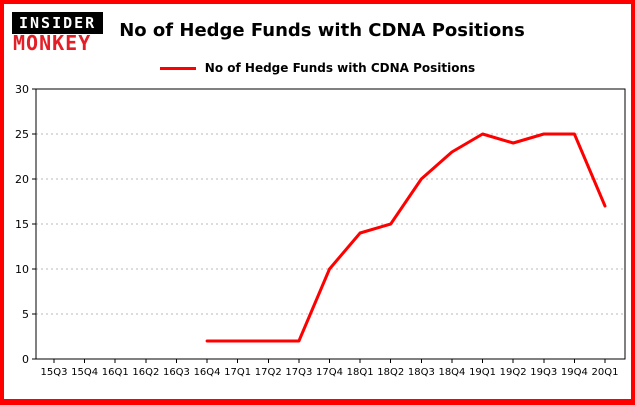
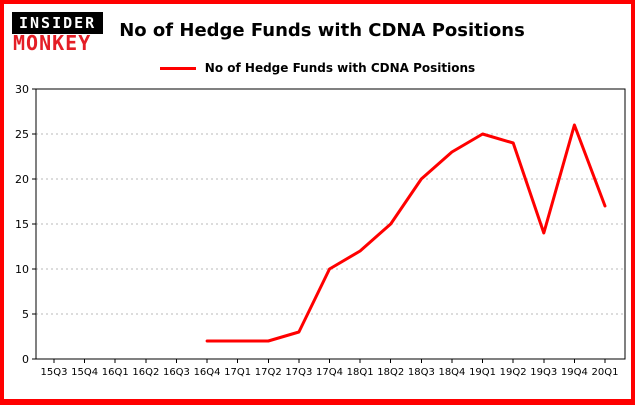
17Q3: 2 -> 3
18Q1: 14 -> 12
19Q3: 25 -> 14
19Q4: 25 -> 26
